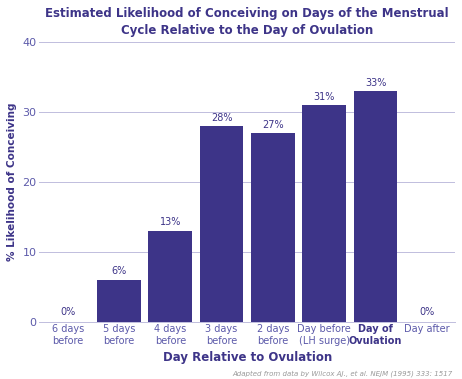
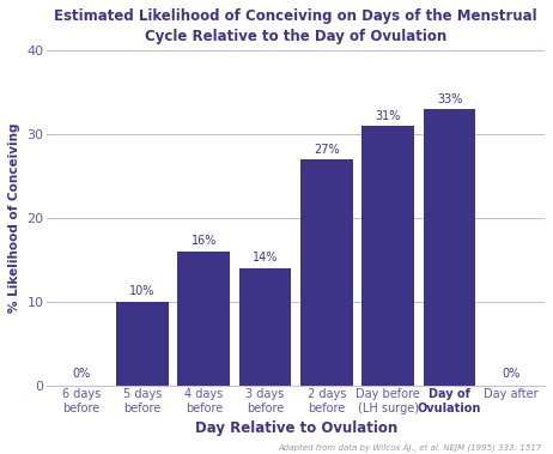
5 days before: 6% -> 10%
4 days before: 13% -> 16%
3 days before: 28% -> 14%
